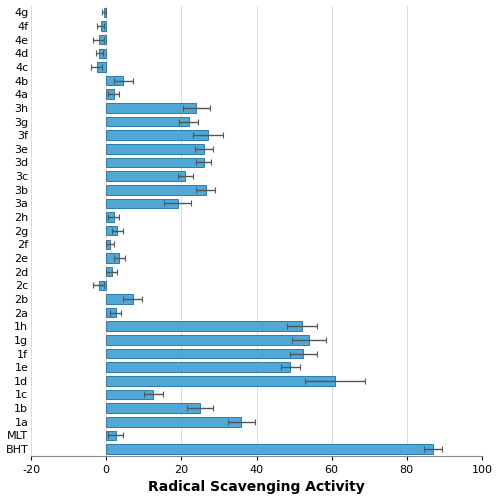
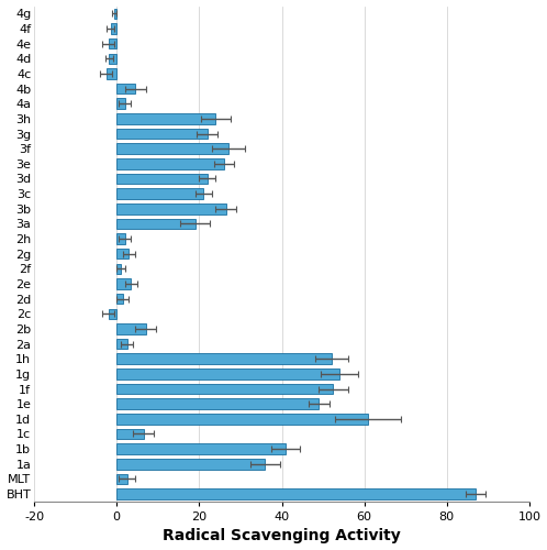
3d: 26.0 -> 22.0
1c: 12.5 -> 6.5
1b: 25.0 -> 41.0
